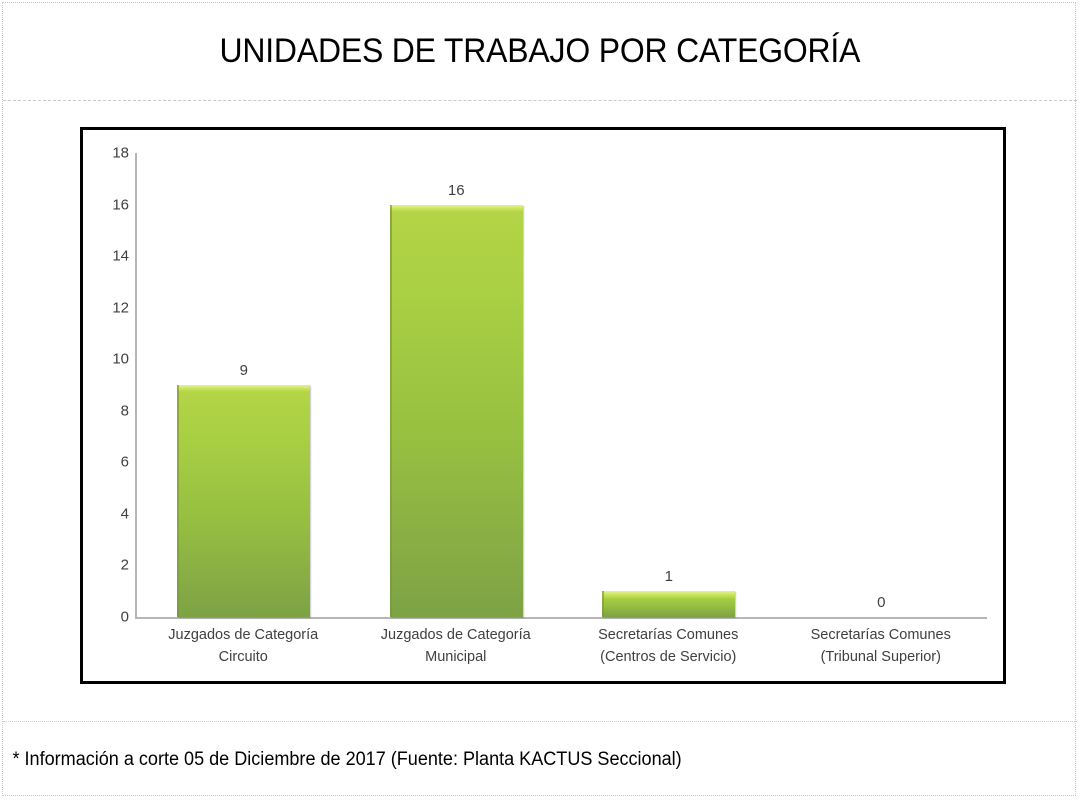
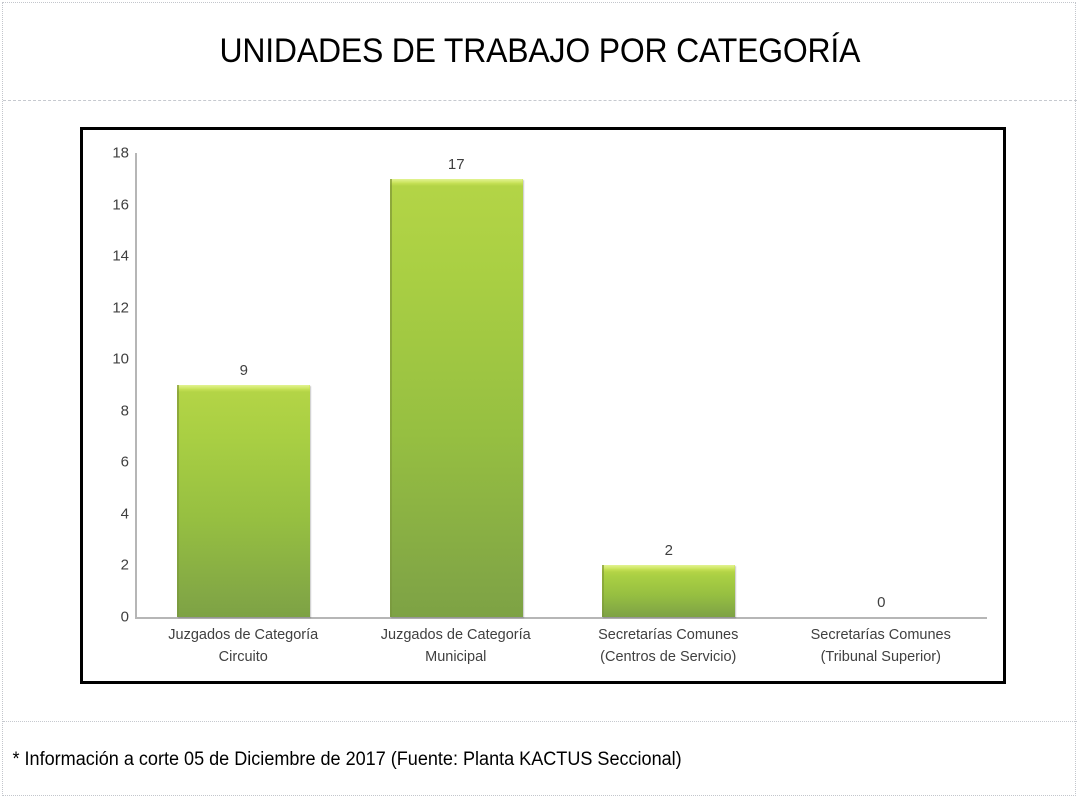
Juzgados de Categoría Municipal: 16 -> 17
Secretarías Comunes (Centros de Servicio): 1 -> 2
